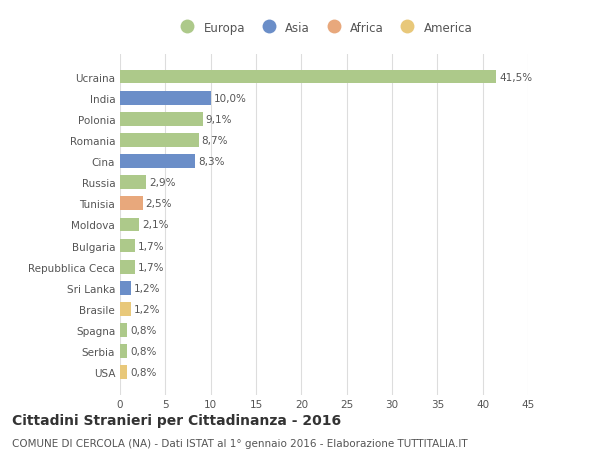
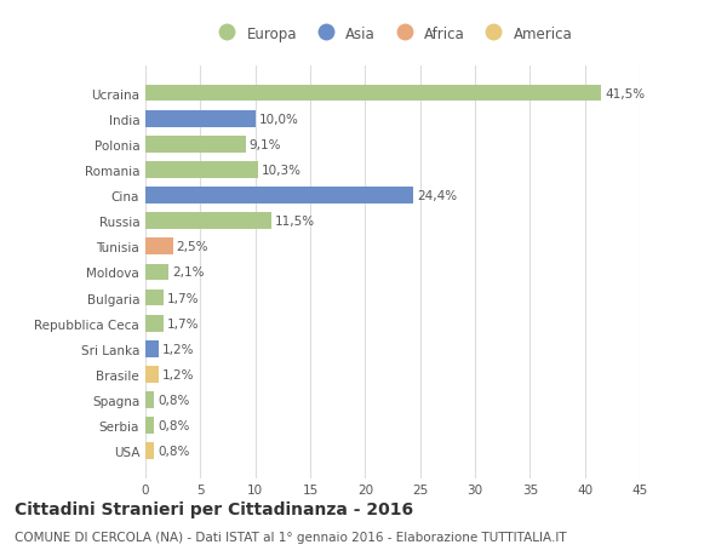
Romania: 8,7% -> 10,3%
Cina: 8,3% -> 24,4%
Russia: 2,9% -> 11,5%
